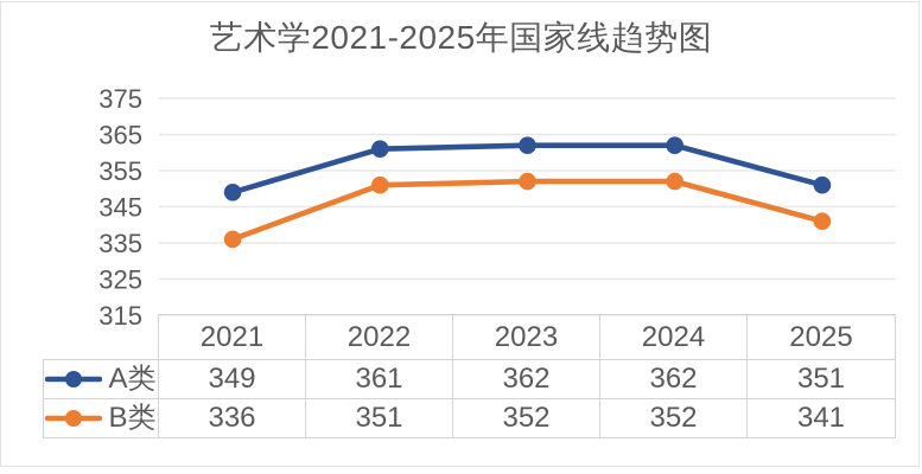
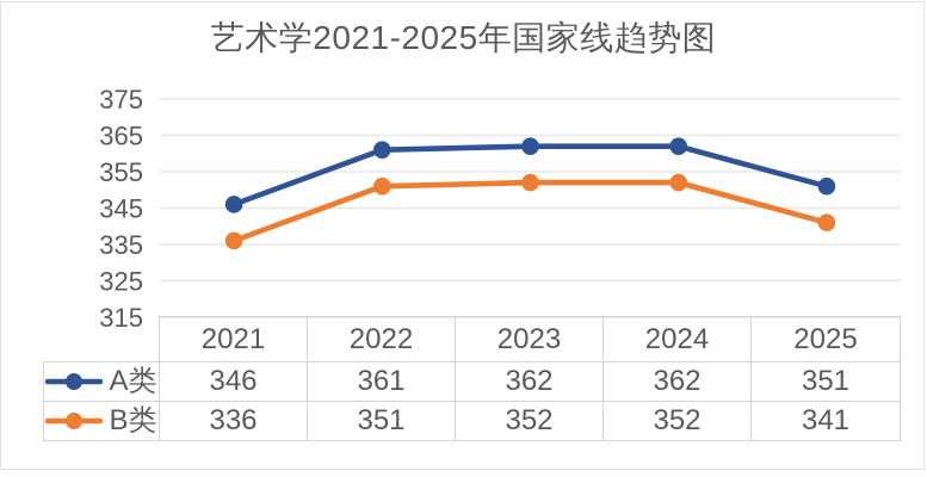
A类/2021: 349 -> 346
